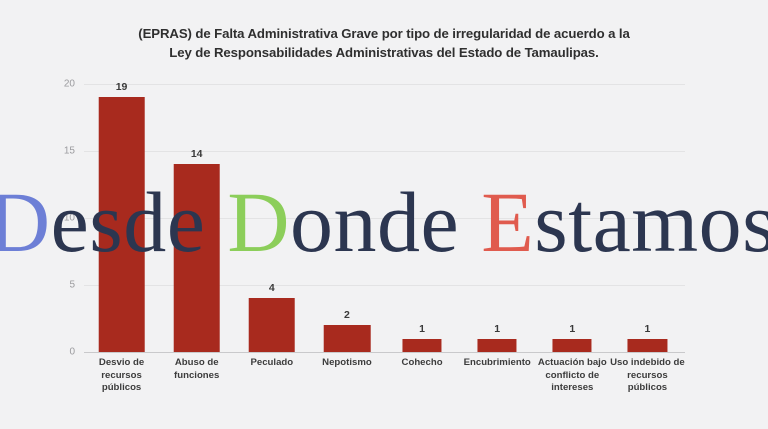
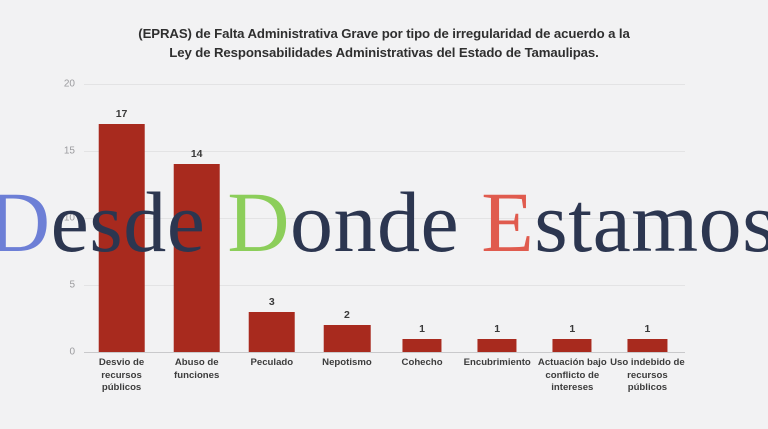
Desvio de recursos públicos: 19 -> 17
Peculado: 4 -> 3
